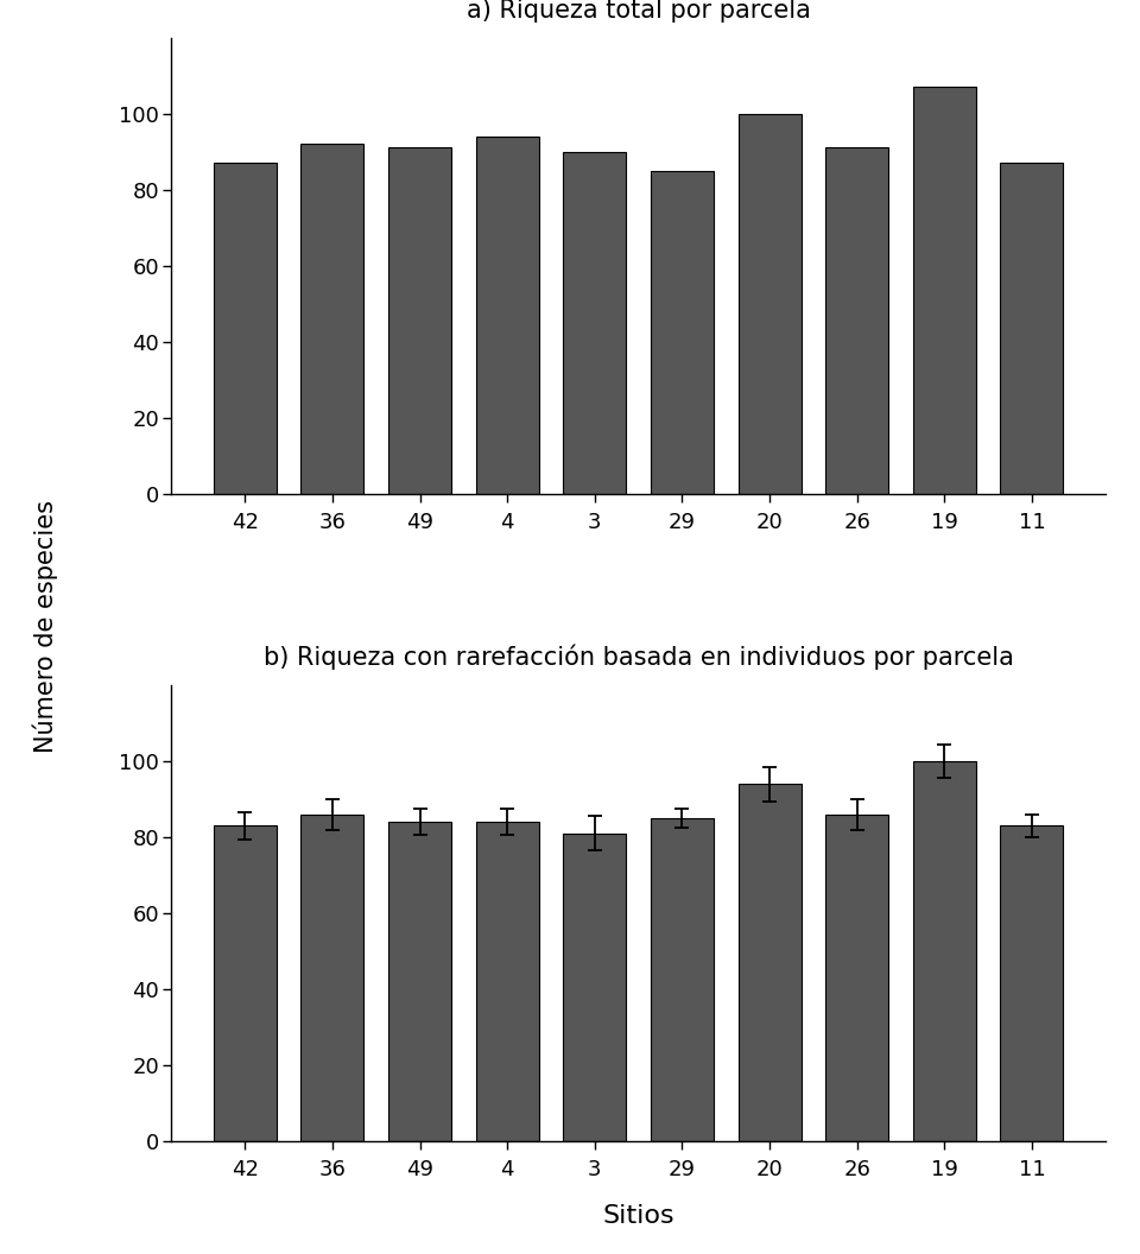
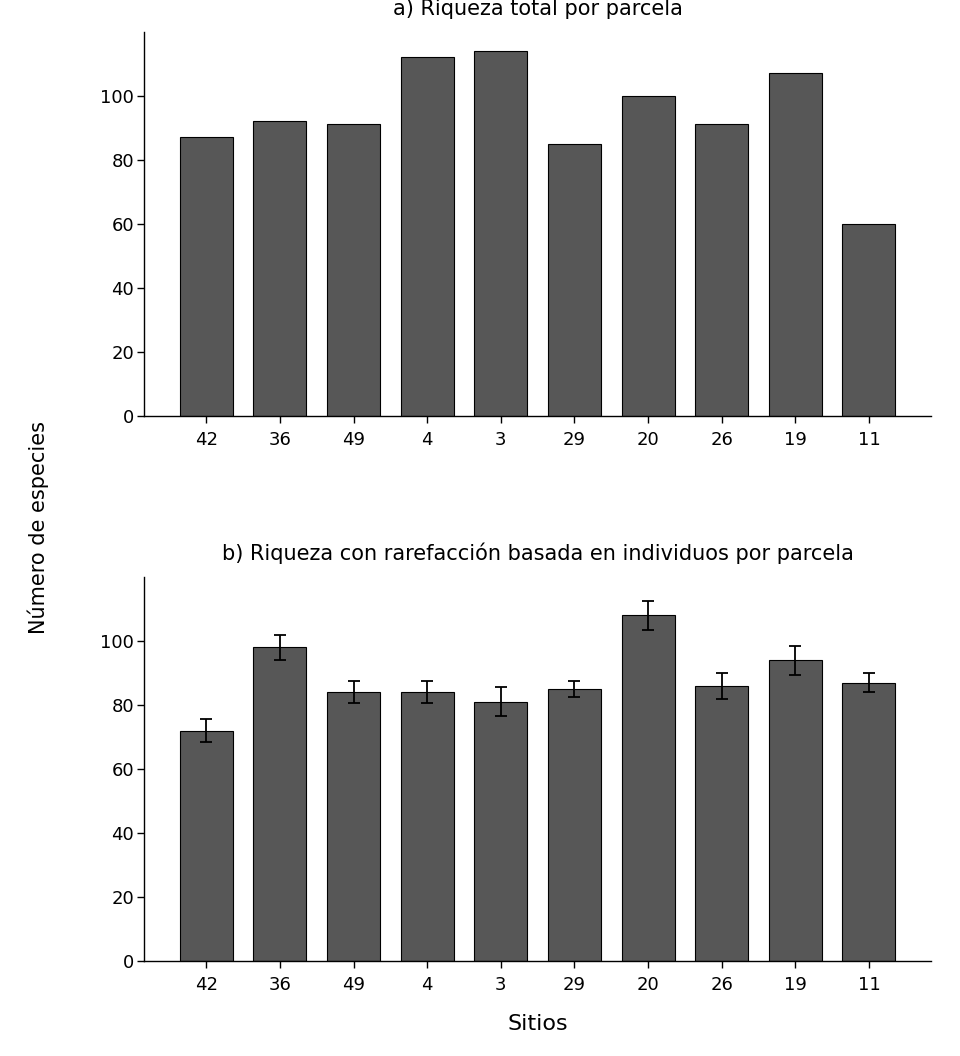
a) Riqueza total por parcela/4: 94 -> 112
a) Riqueza total por parcela/3: 90 -> 114
a) Riqueza total por parcela/11: 87 -> 60
b) Riqueza con rarefacción basada en individuos por parcela/42: 83 -> 72
b) Riqueza con rarefacción basada en individuos por parcela/36: 86 -> 98
b) Riqueza con rarefacción basada en individuos por parcela/20: 94 -> 108
b) Riqueza con rarefacción basada en individuos por parcela/19: 100 -> 94
b) Riqueza con rarefacción basada en individuos por parcela/11: 83 -> 87
